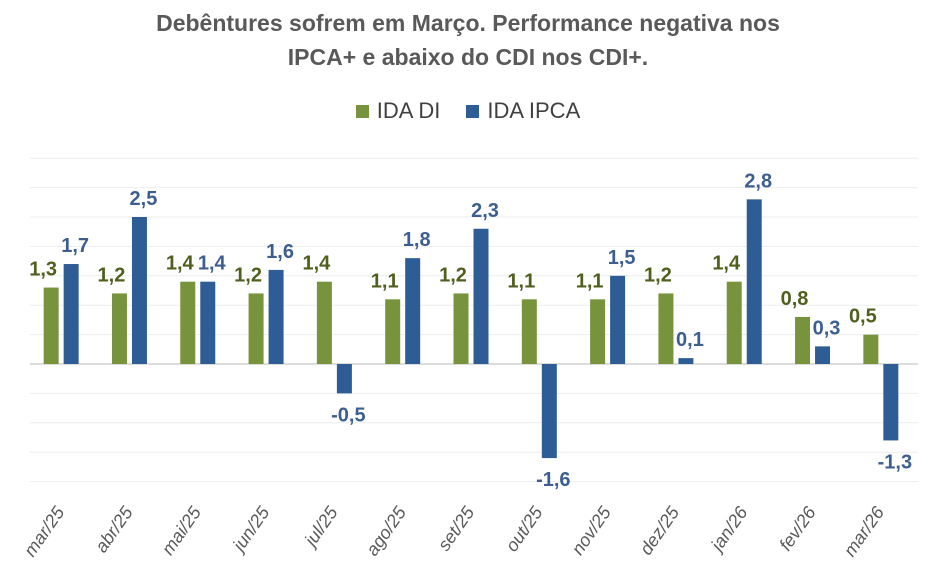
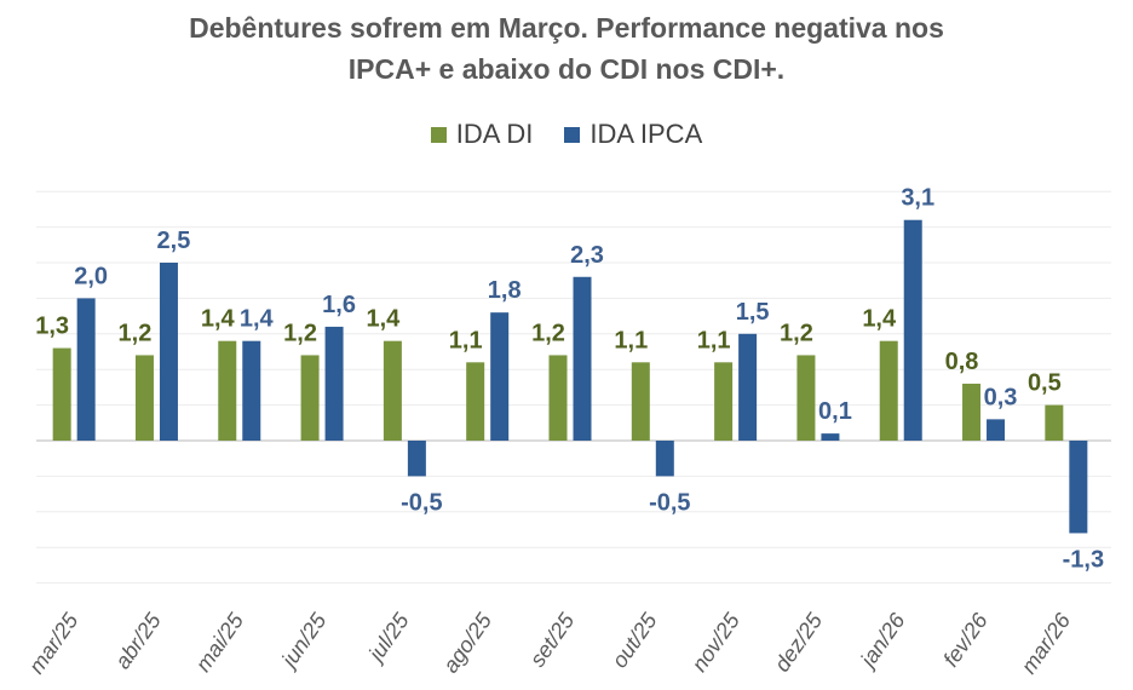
IDA IPCA/mar/25: 1,7 -> 2,0
IDA IPCA/out/25: -1,6 -> -0,5
IDA IPCA/jan/26: 2,8 -> 3,1
